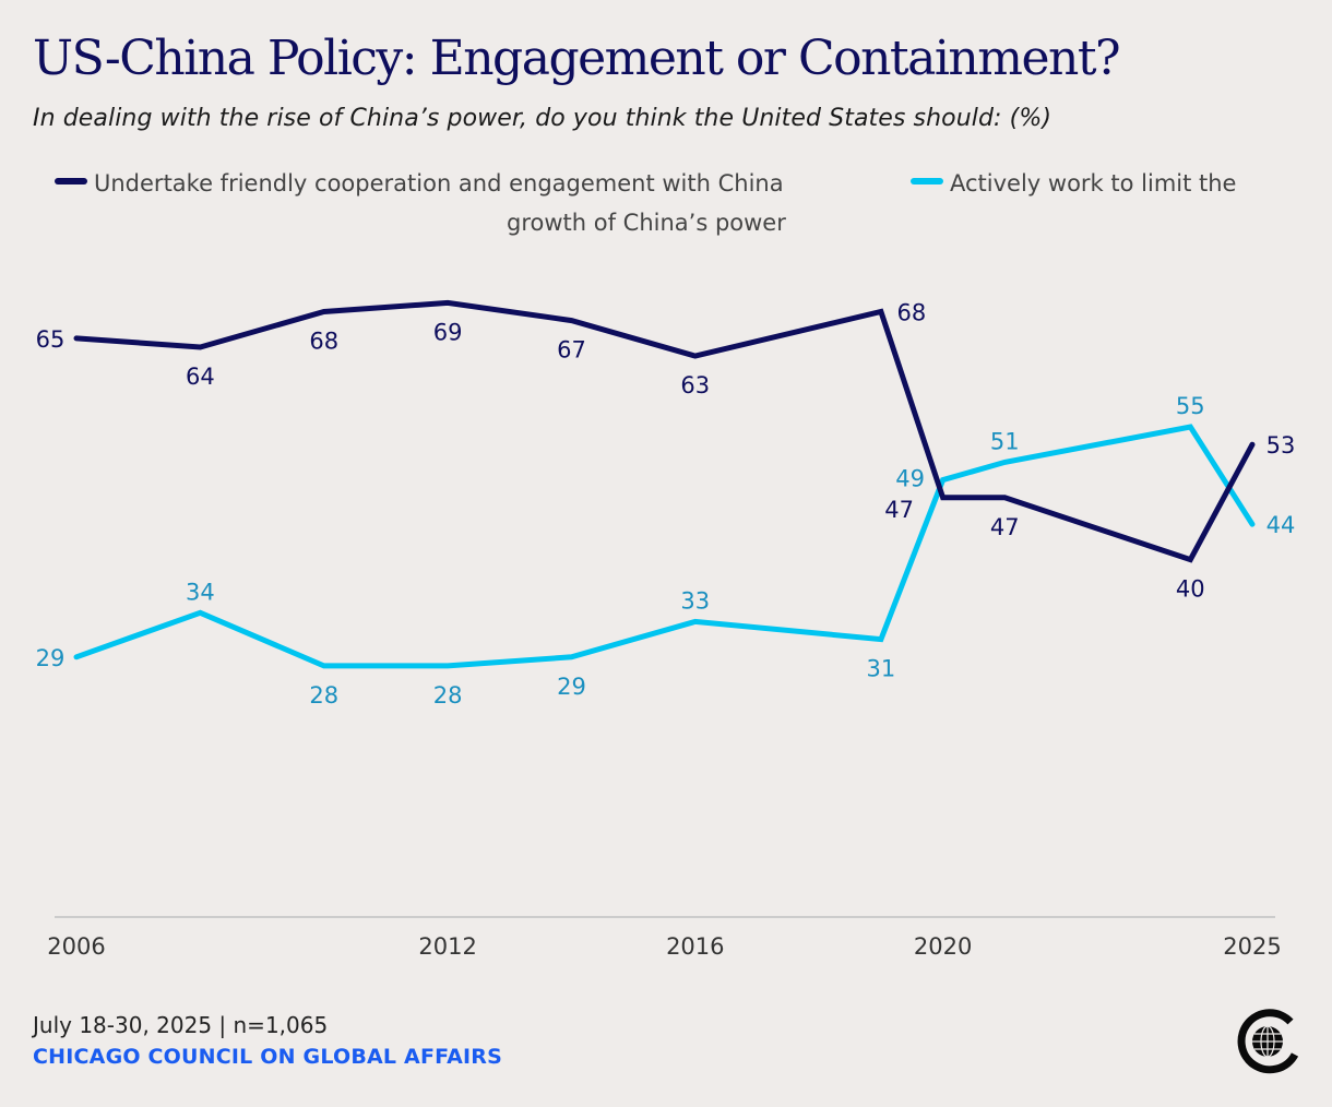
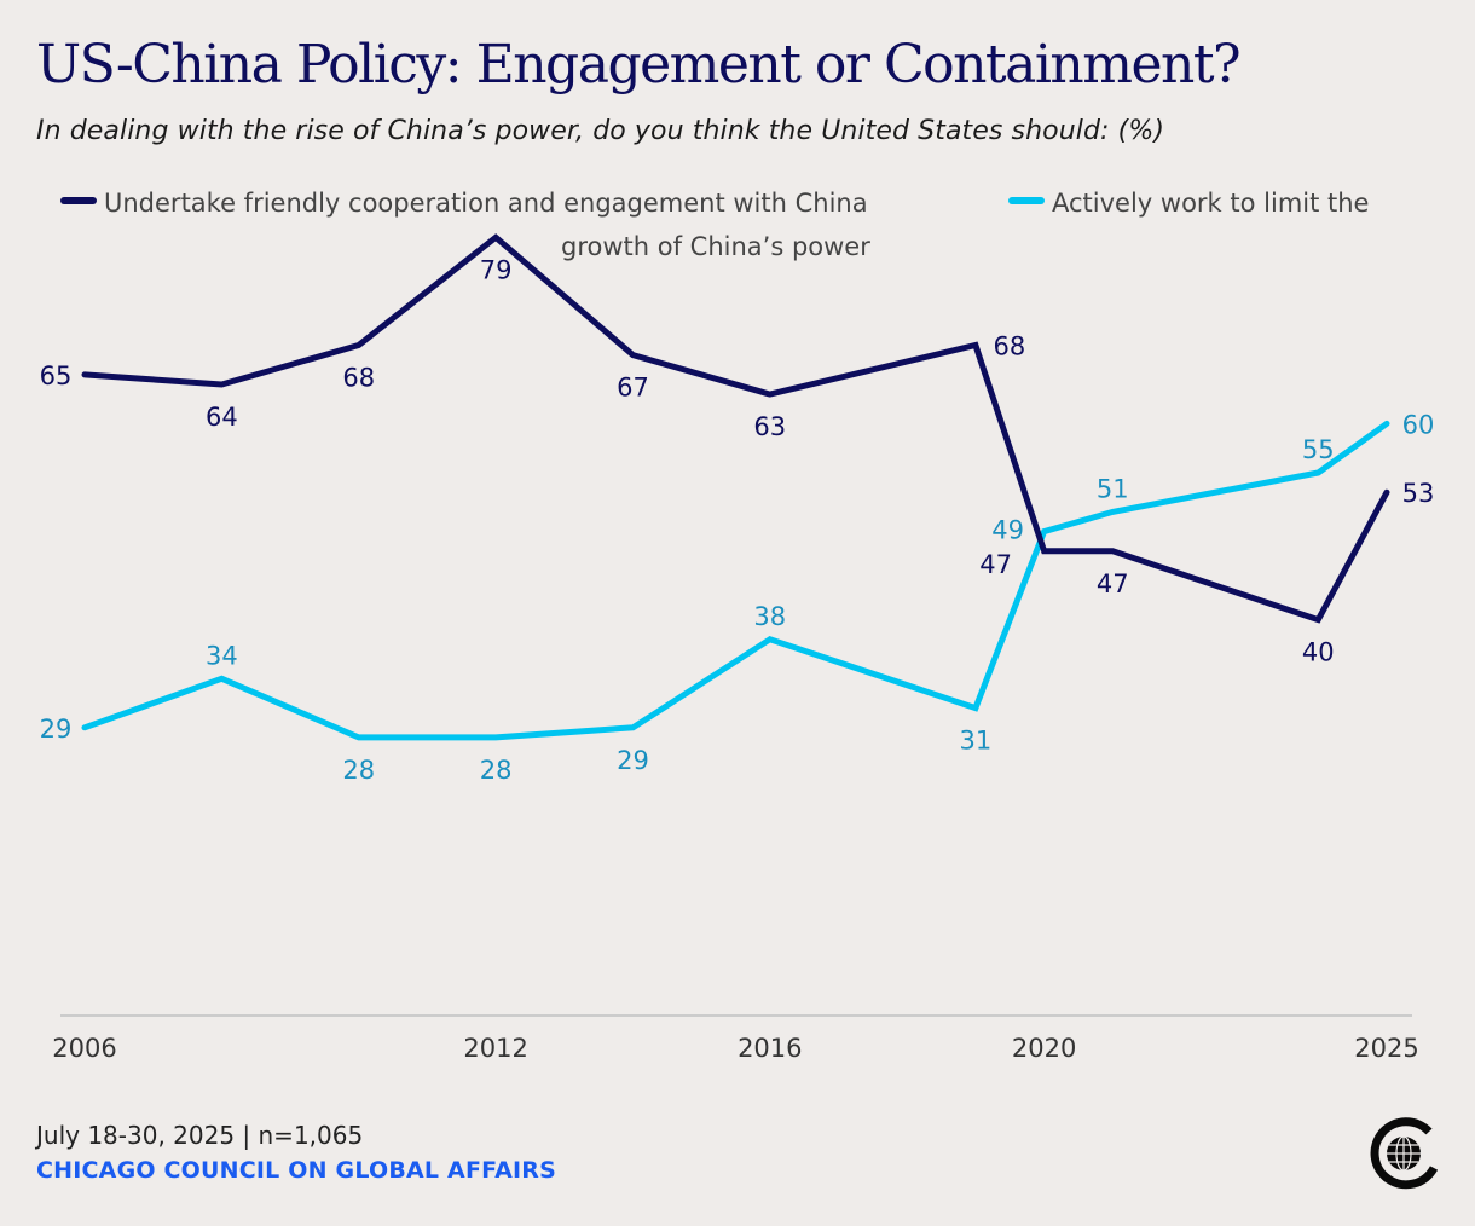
Undertake friendly cooperation and engagement with China/2012: 69 -> 79
Actively work to limit the growth of China’s power/2016: 33 -> 38
Actively work to limit the growth of China’s power/2025: 44 -> 60
